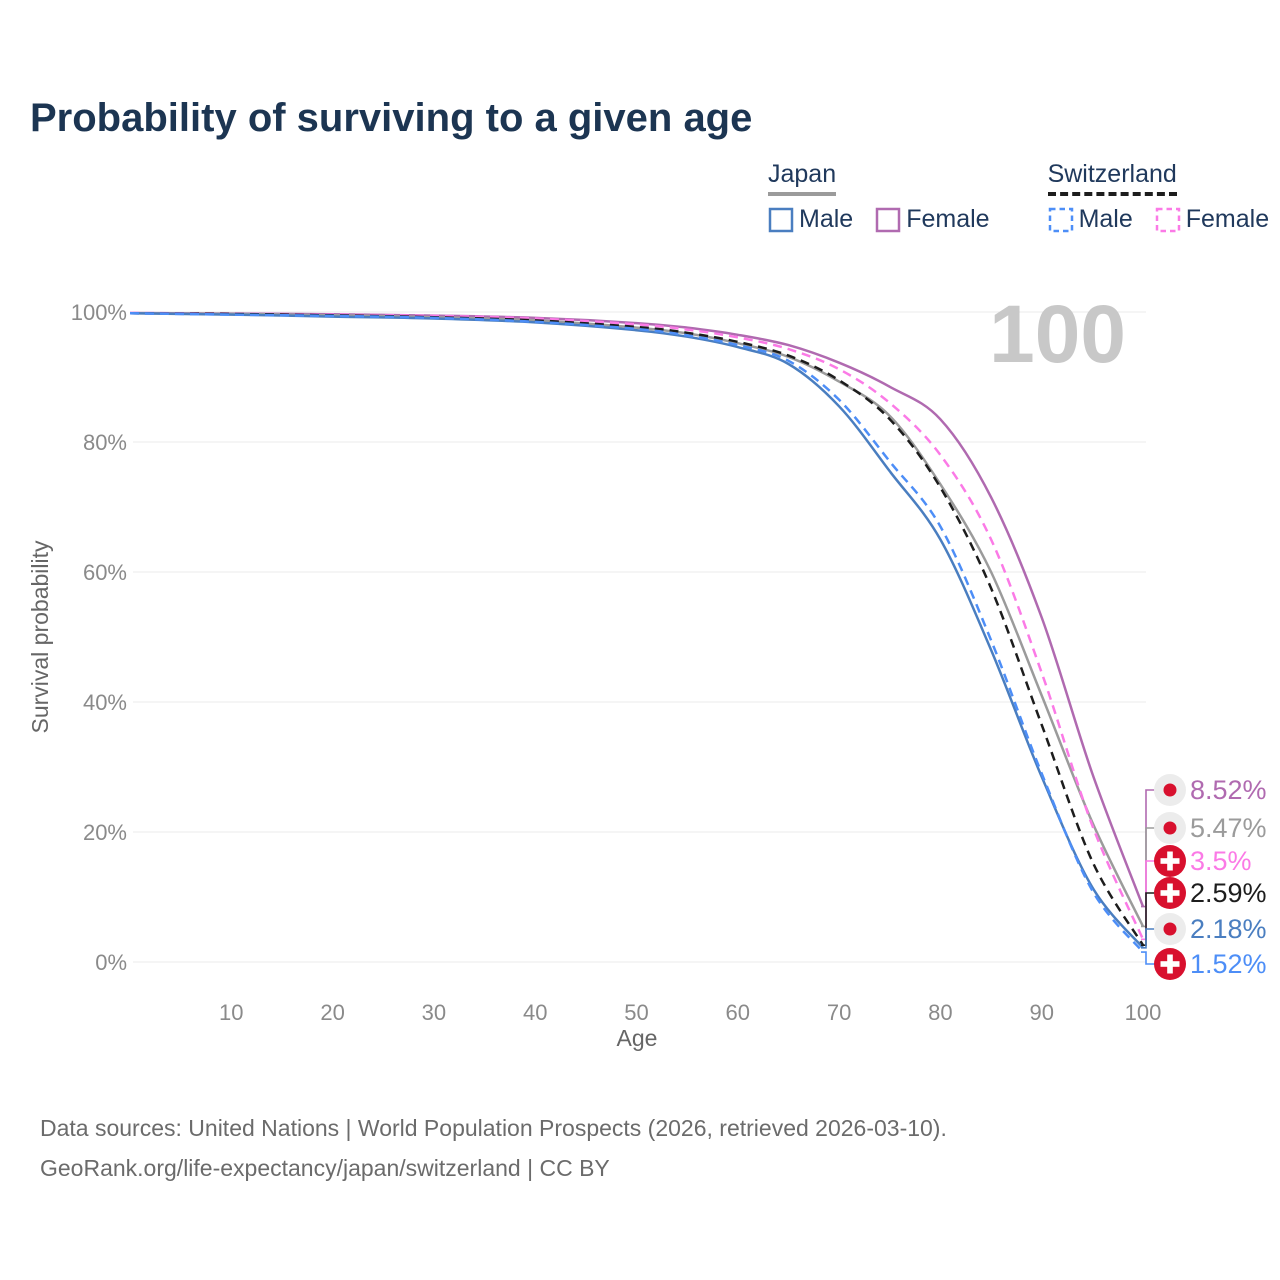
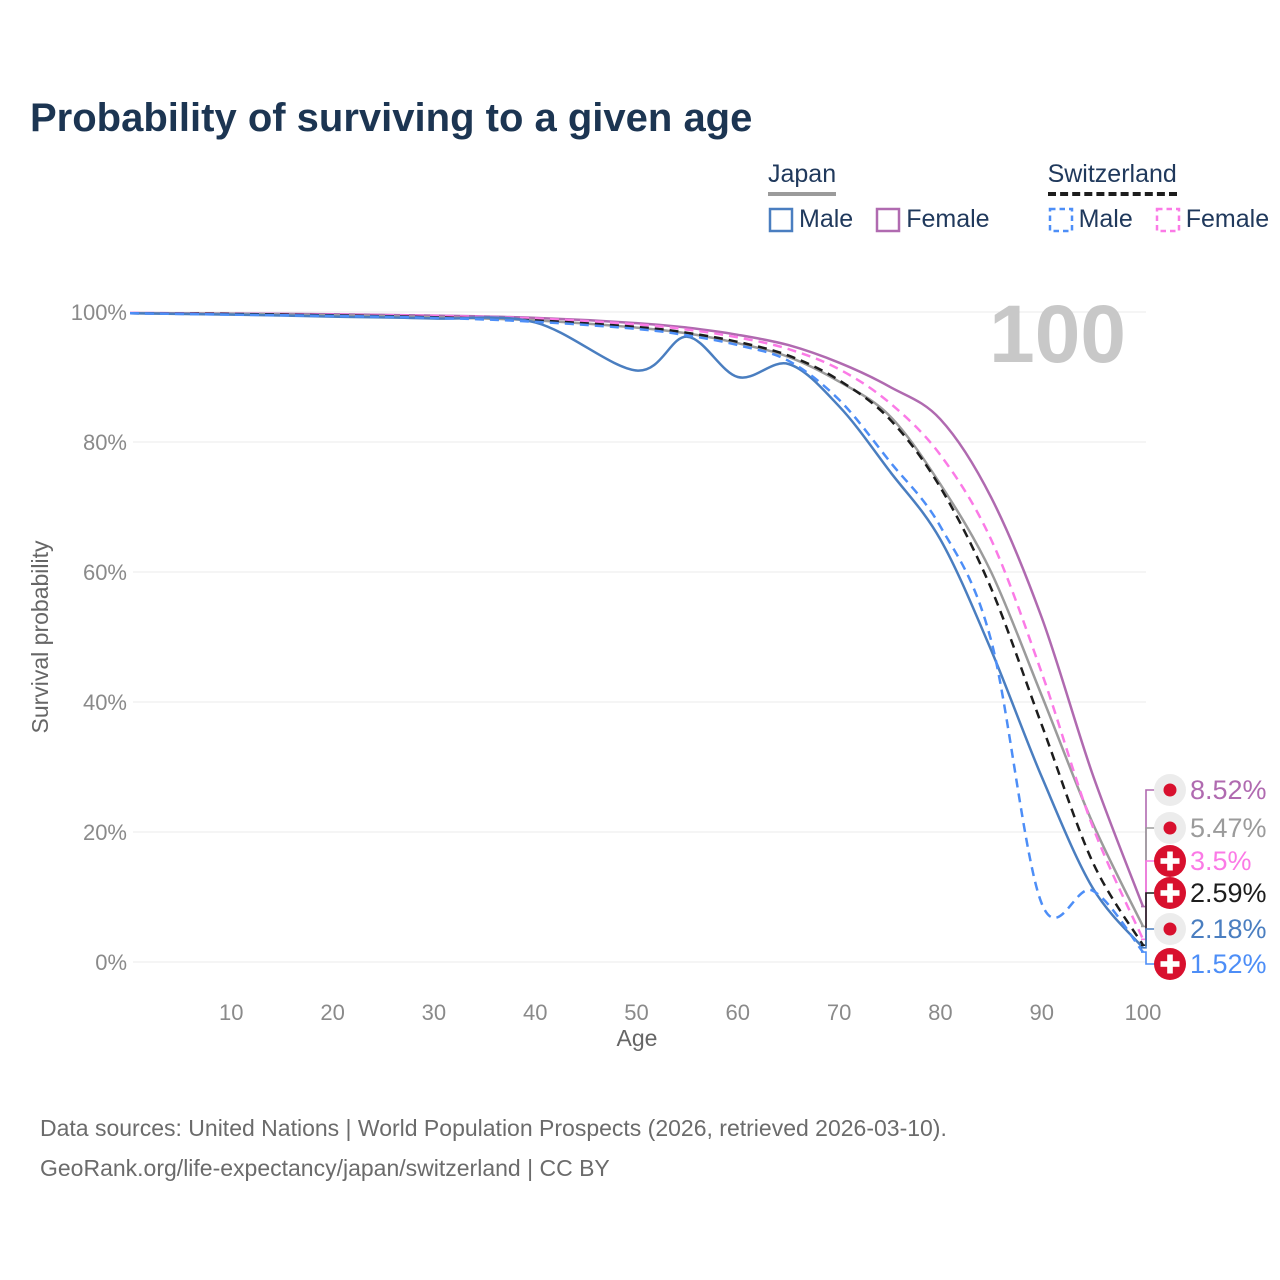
Japan Male/50: 97% -> 91%
Japan Male/60: 95% -> 90%
Switzerland Male/90: 29% -> 9%
